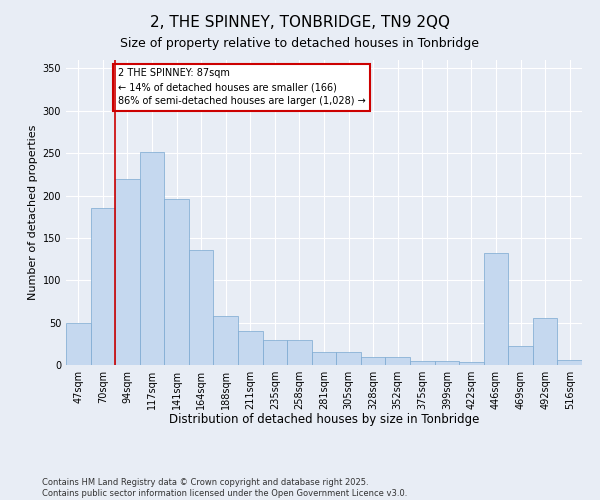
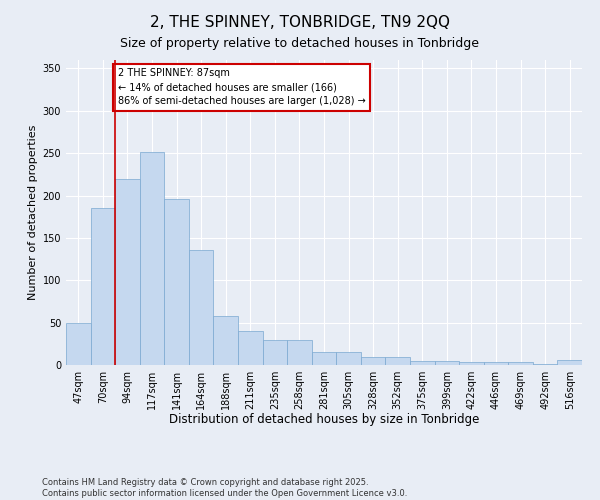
446sqm: 132 -> 3
469sqm: 22 -> 3
492sqm: 56 -> 1
